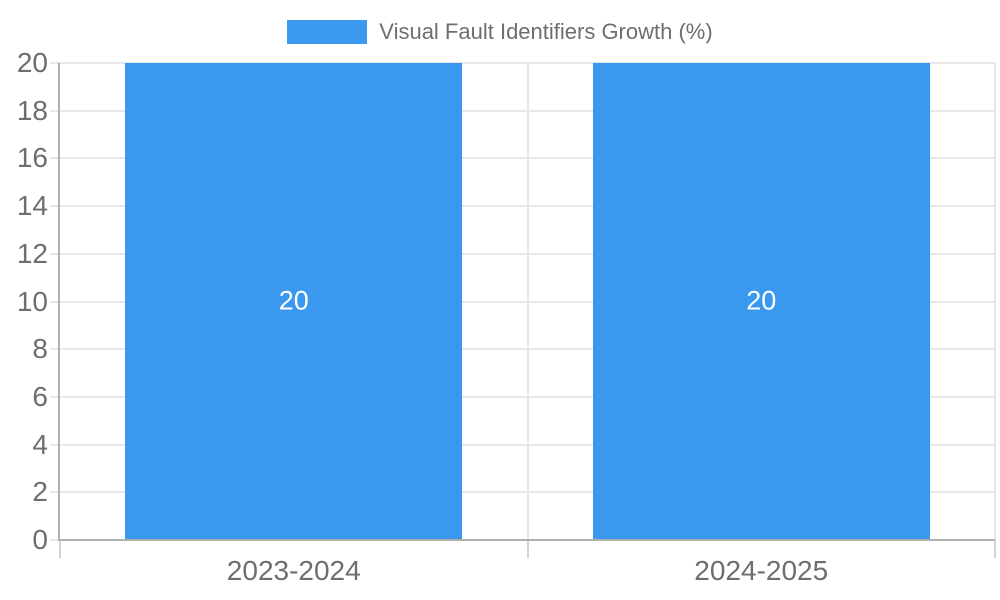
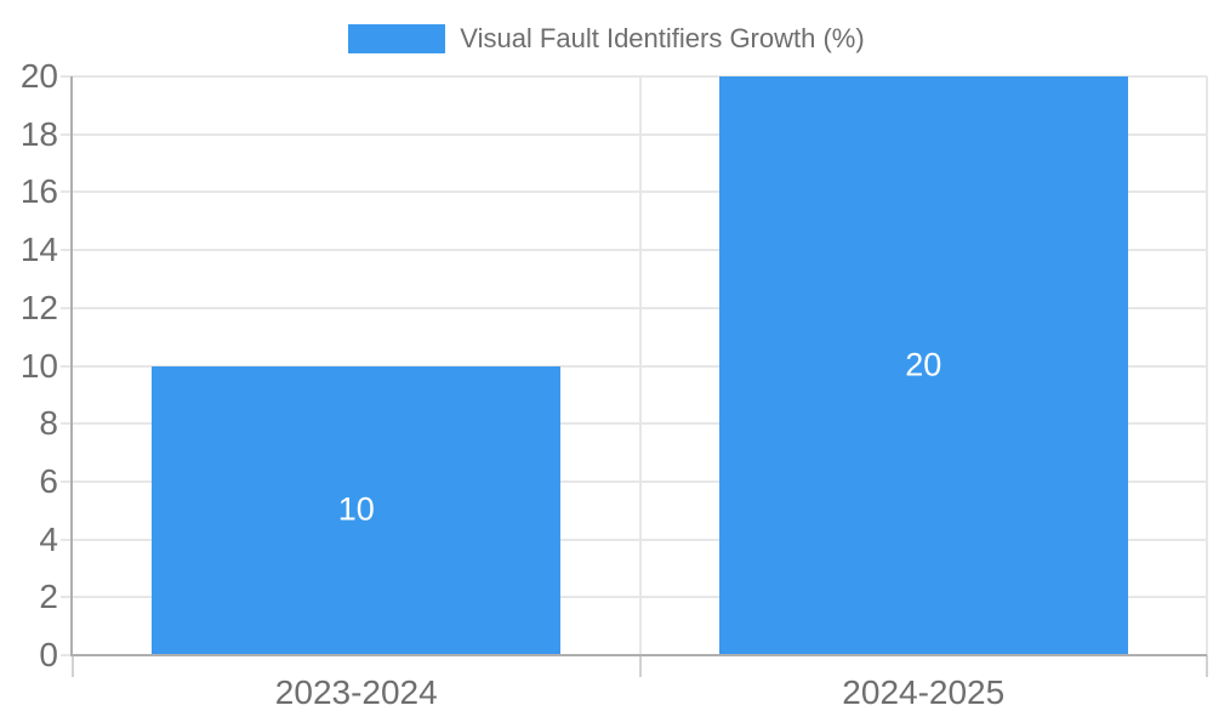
2023-2024: 20 -> 10
